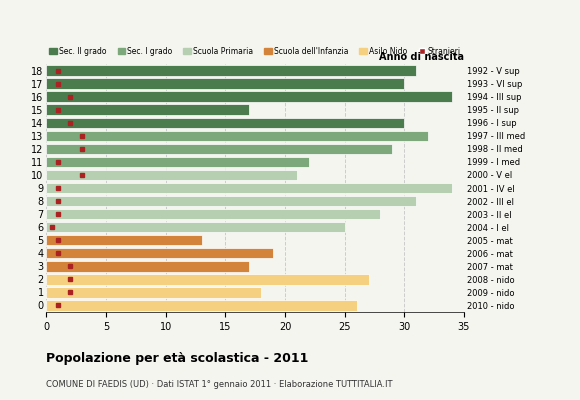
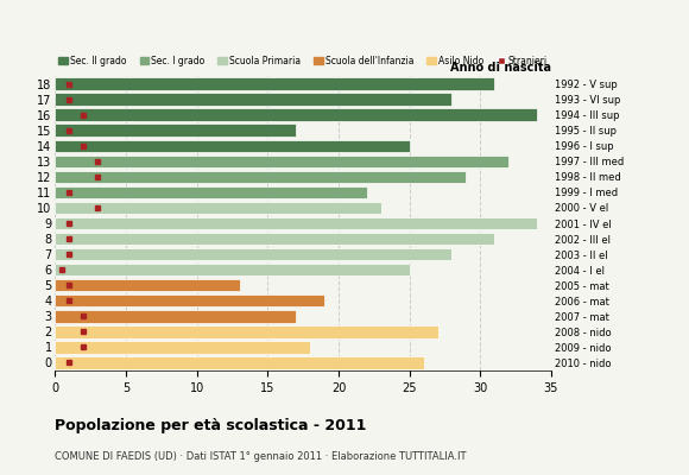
17: 30 -> 28
14: 30 -> 25
10: 21 -> 23
